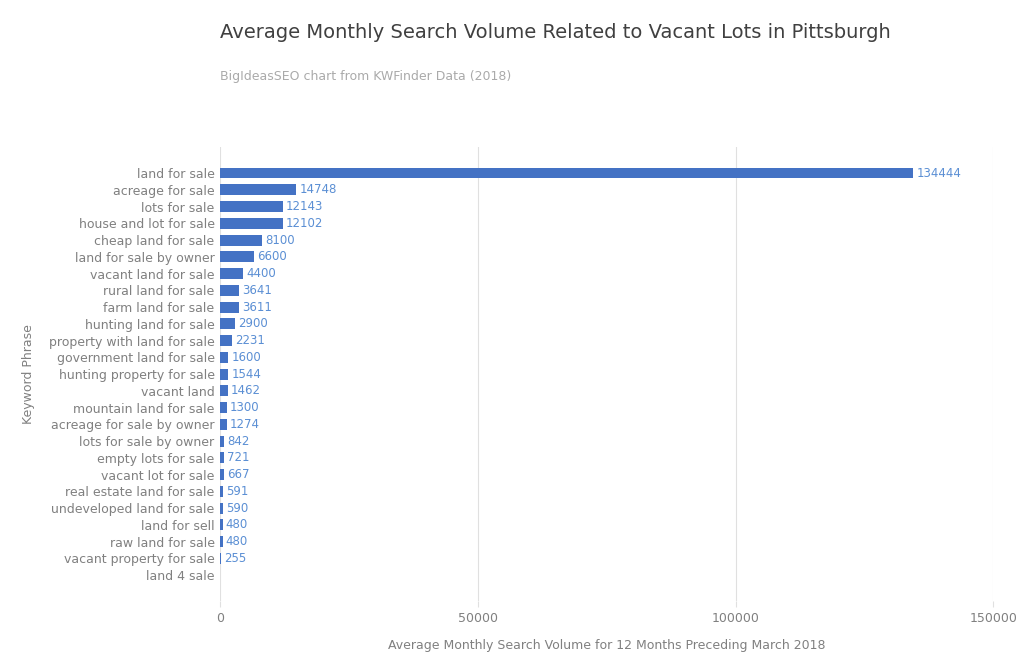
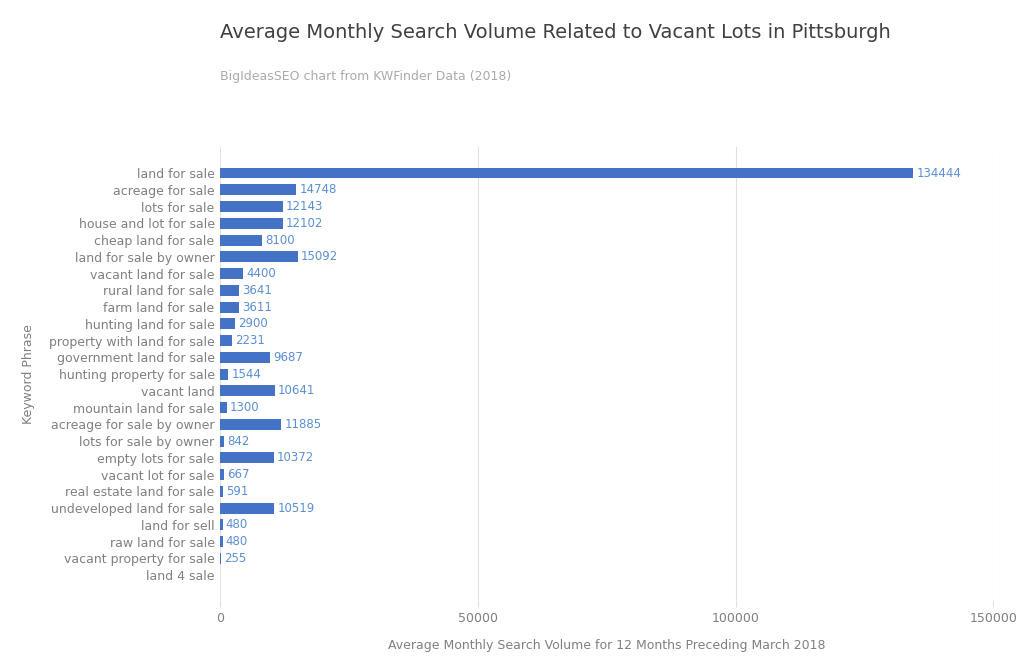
land for sale by owner: 6600 -> 15092
government land for sale: 1600 -> 9687
vacant land: 1462 -> 10641
acreage for sale by owner: 1274 -> 11885
empty lots for sale: 721 -> 10372
undeveloped land for sale: 590 -> 10519
